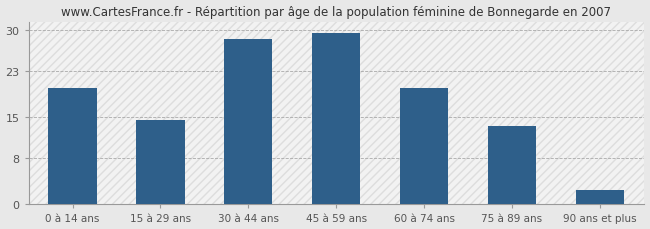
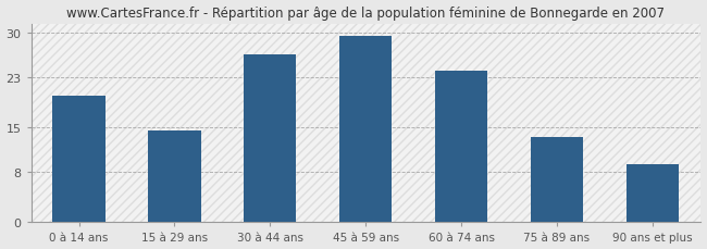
30 à 44 ans: 28.5 -> 26.6
60 à 74 ans: 20.0 -> 24.0
90 ans et plus: 2.5 -> 9.2
